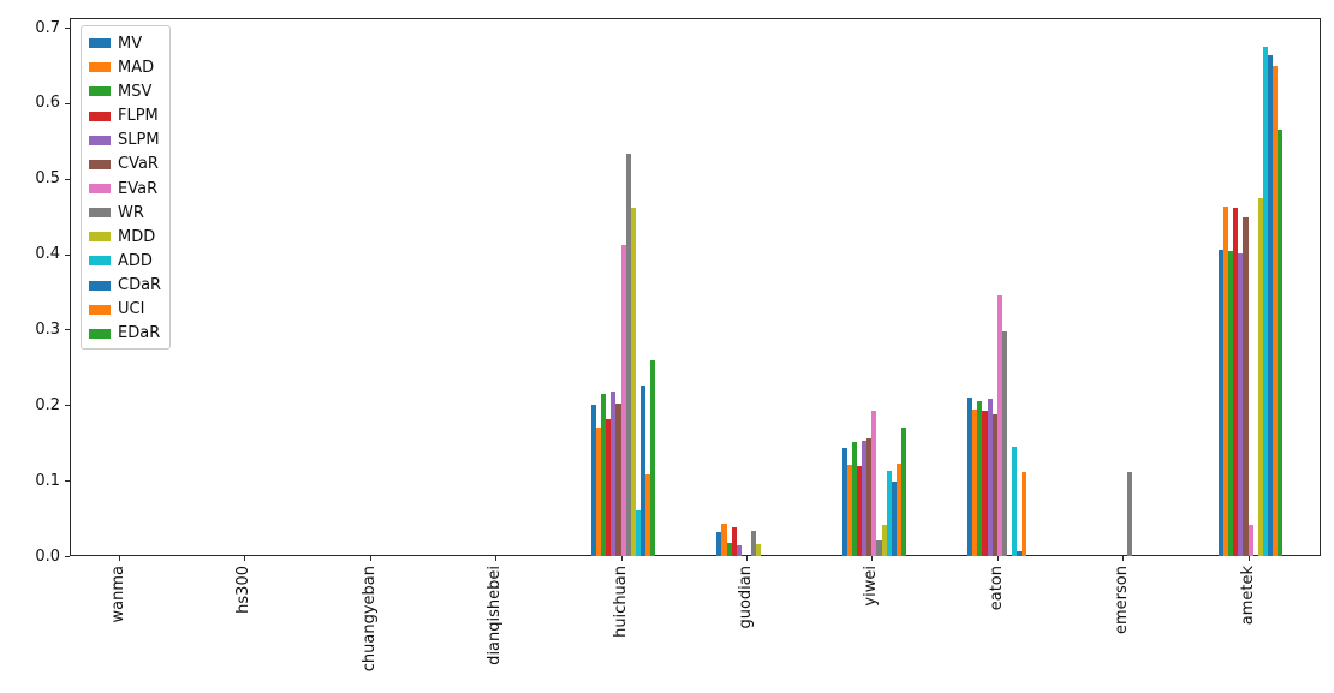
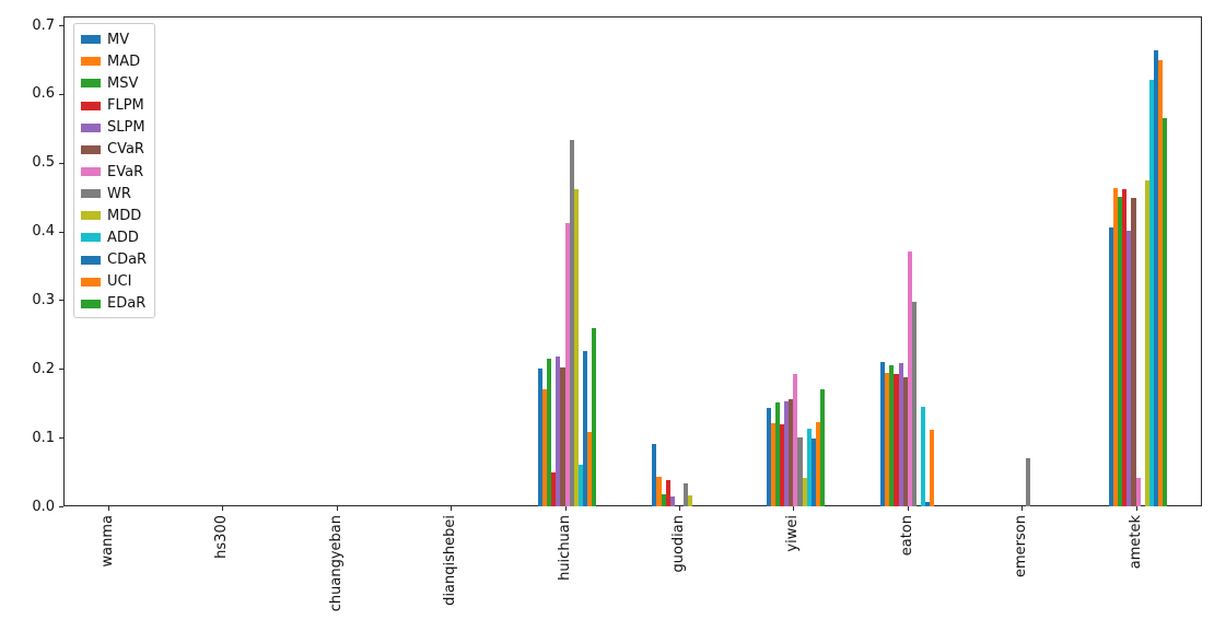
FLPM/huichuan: 0.18 -> 0.05
MV/guodian: 0.03 -> 0.09
WR/yiwei: 0.02 -> 0.10
EVaR/eaton: 0.35 -> 0.37
WR/emerson: 0.11 -> 0.07
MSV/ametek: 0.40 -> 0.45
ADD/ametek: 0.68 -> 0.62
